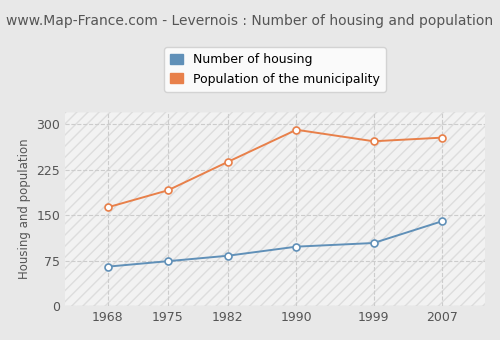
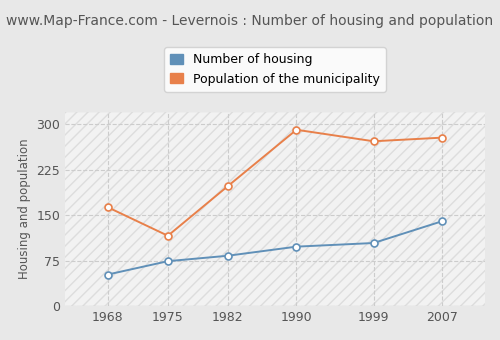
Number of housing/1968: 65 -> 52
Population of the municipality/1975: 191 -> 116
Population of the municipality/1982: 238 -> 198
